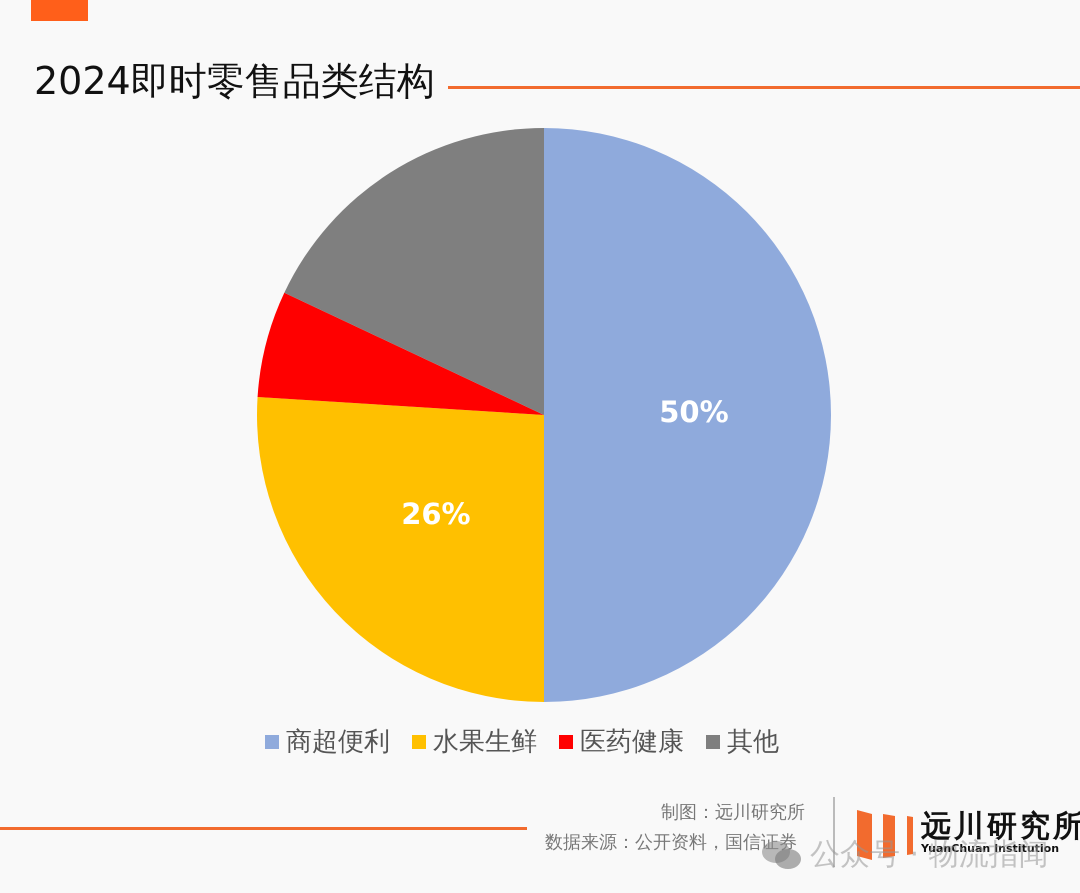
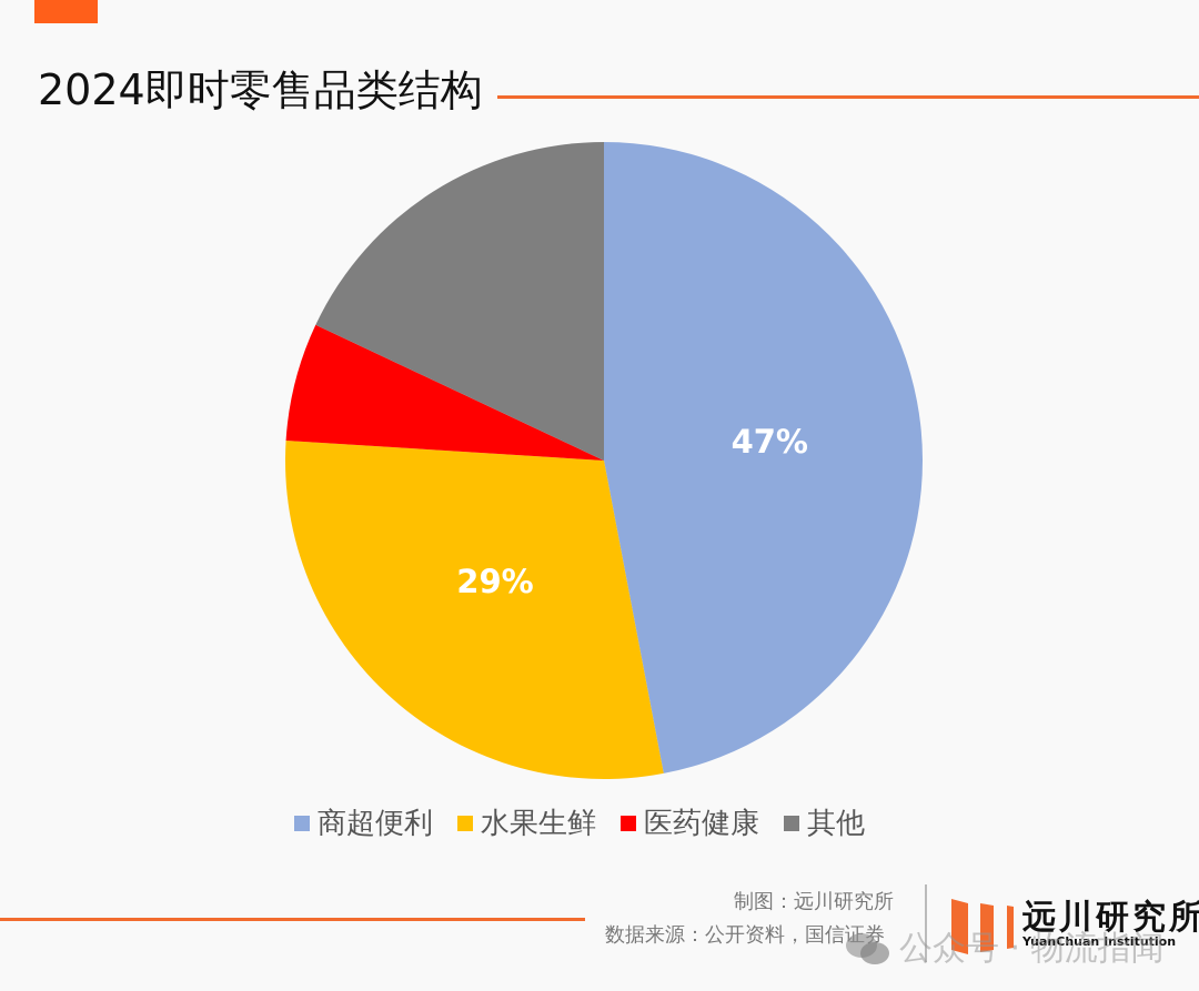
商超便利: 50% -> 47%
水果生鲜: 26% -> 29%
